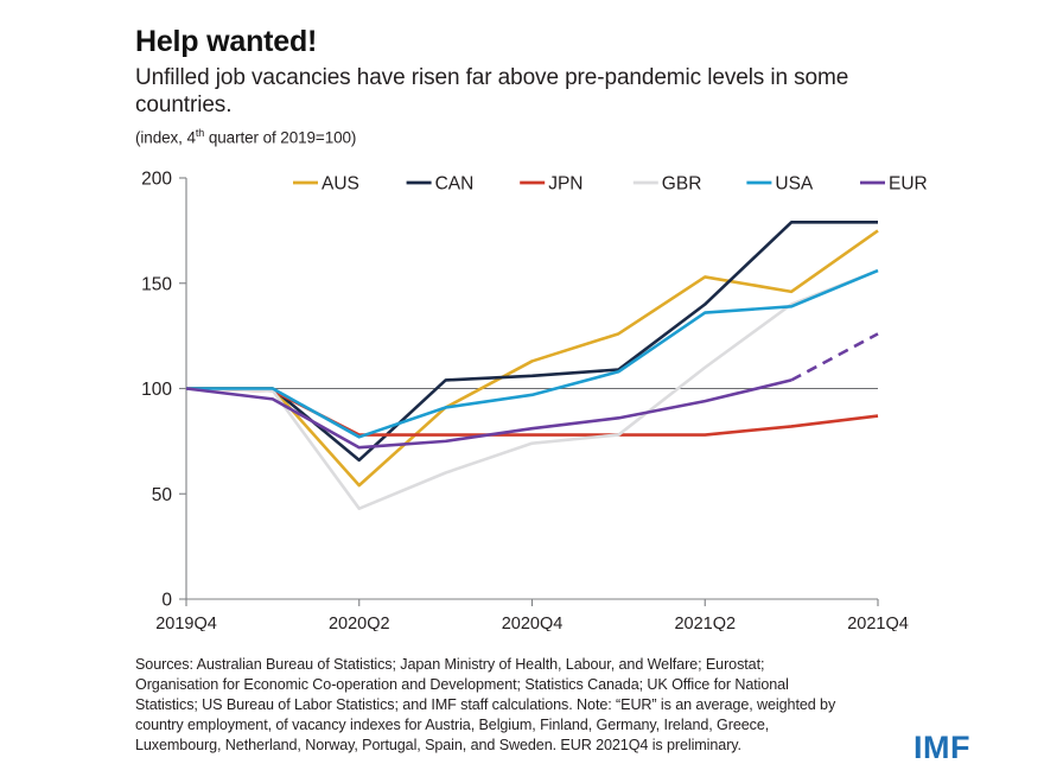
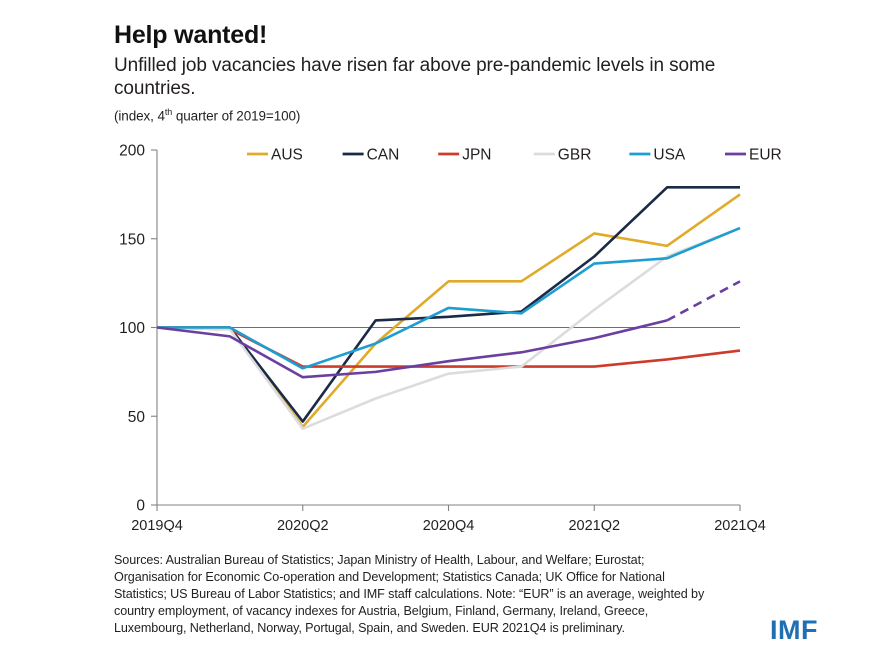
AUS/2020Q2: 54 -> 44
CAN/2020Q2: 66 -> 47
AUS/2020Q4: 113 -> 126
USA/2020Q4: 97 -> 111
